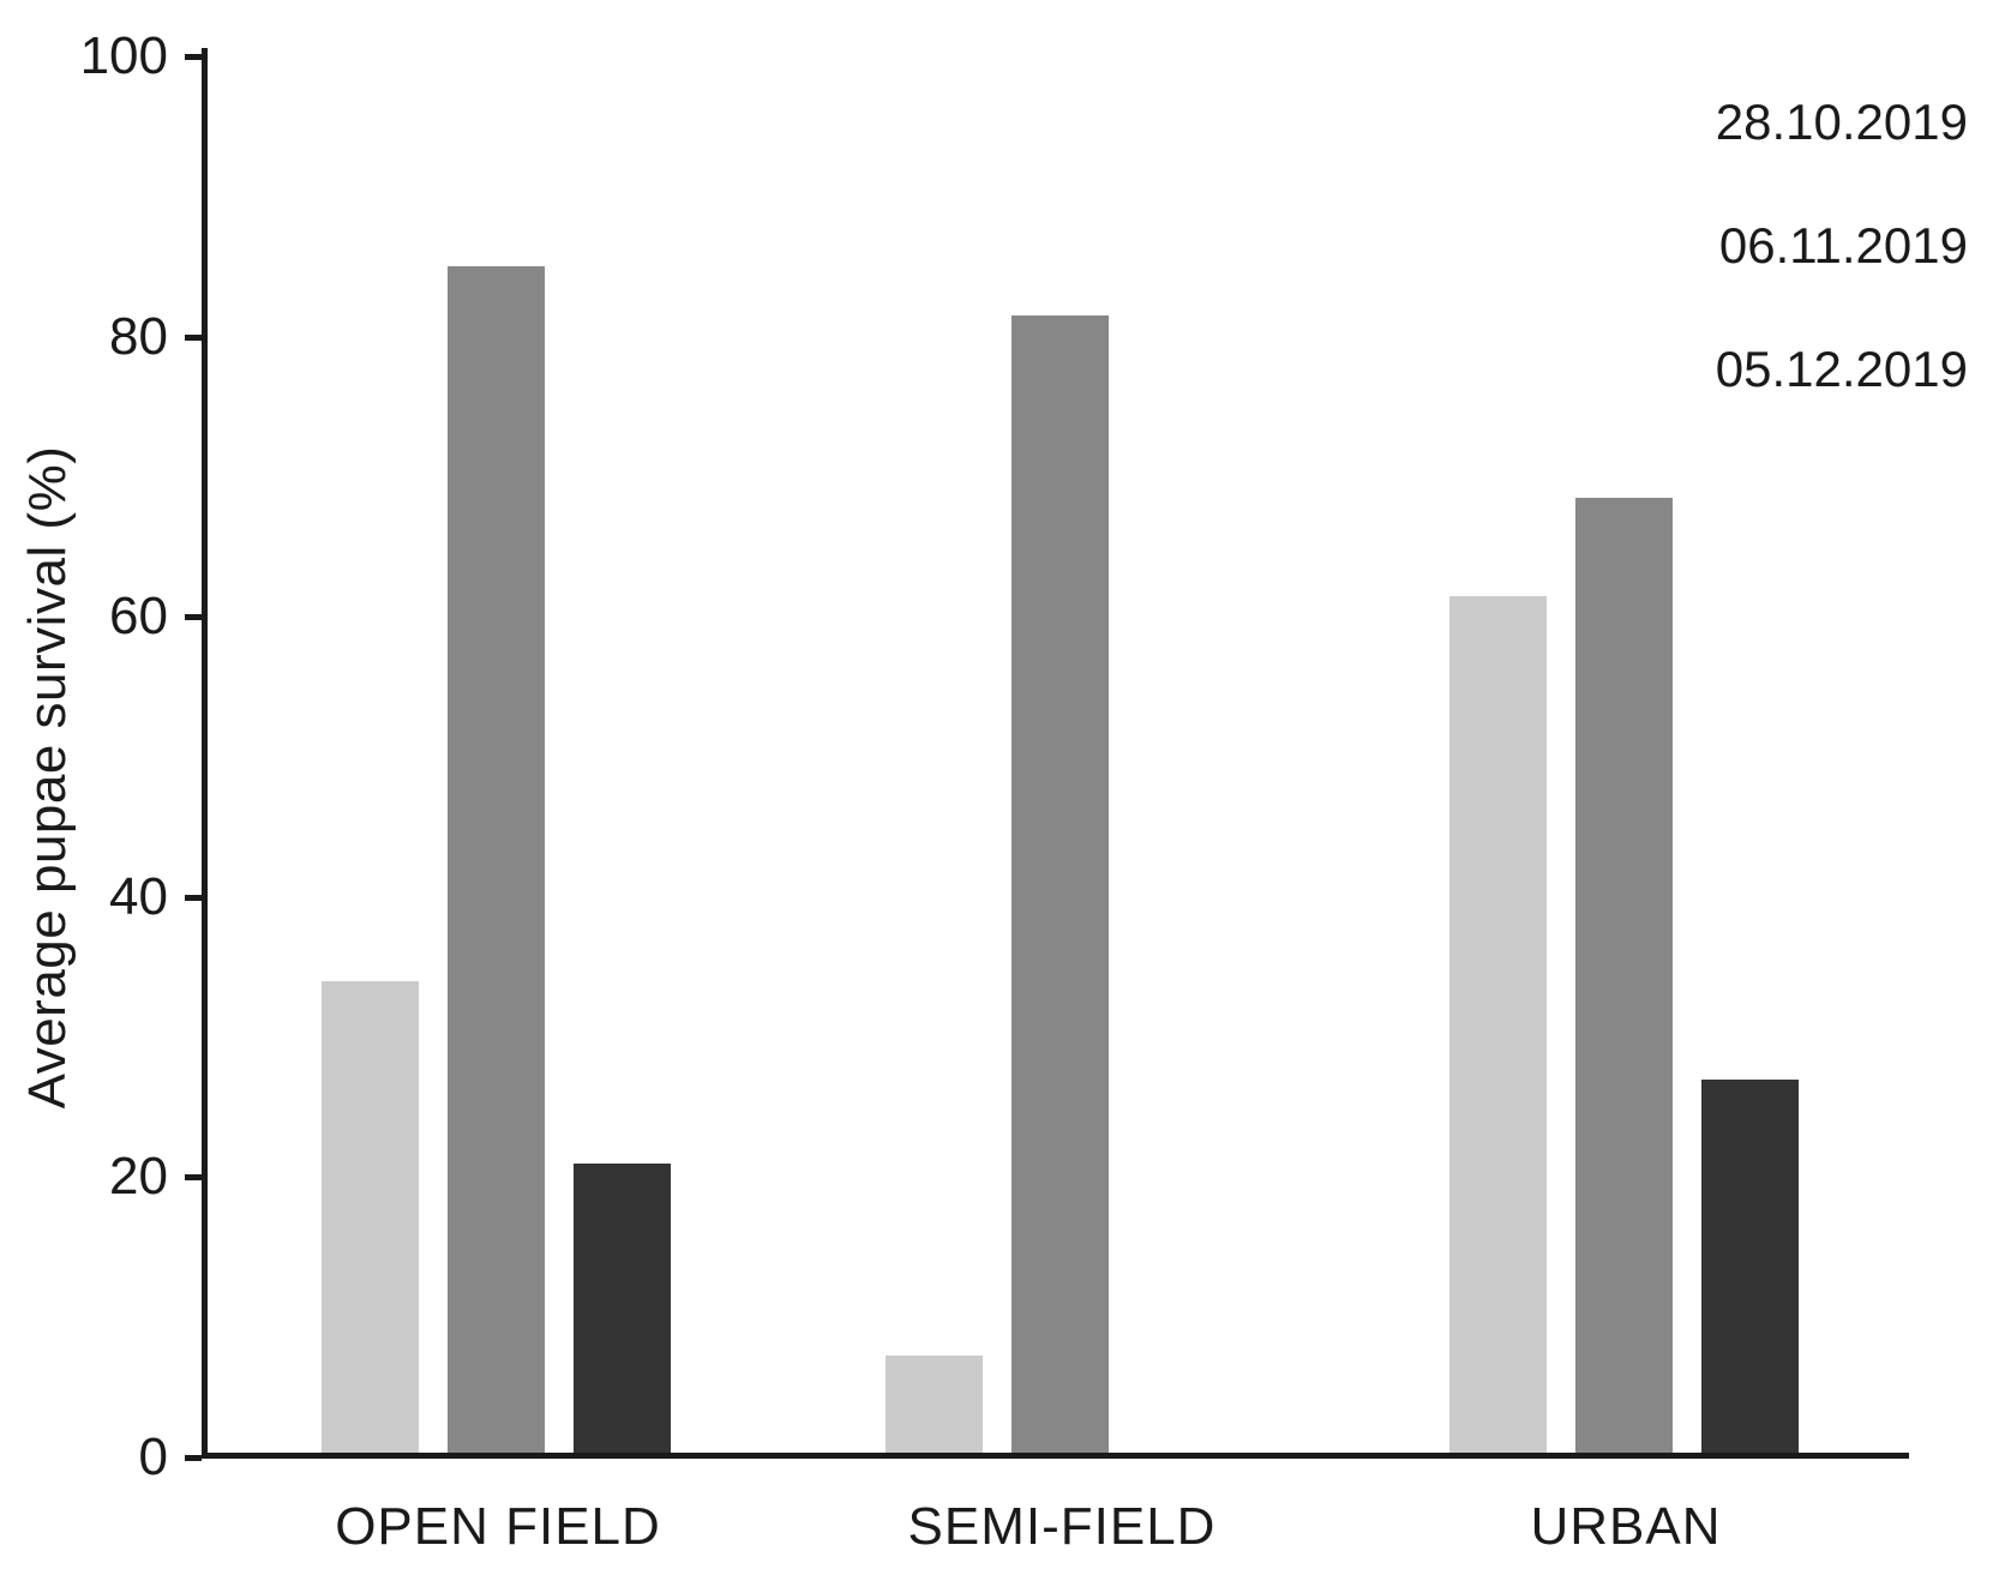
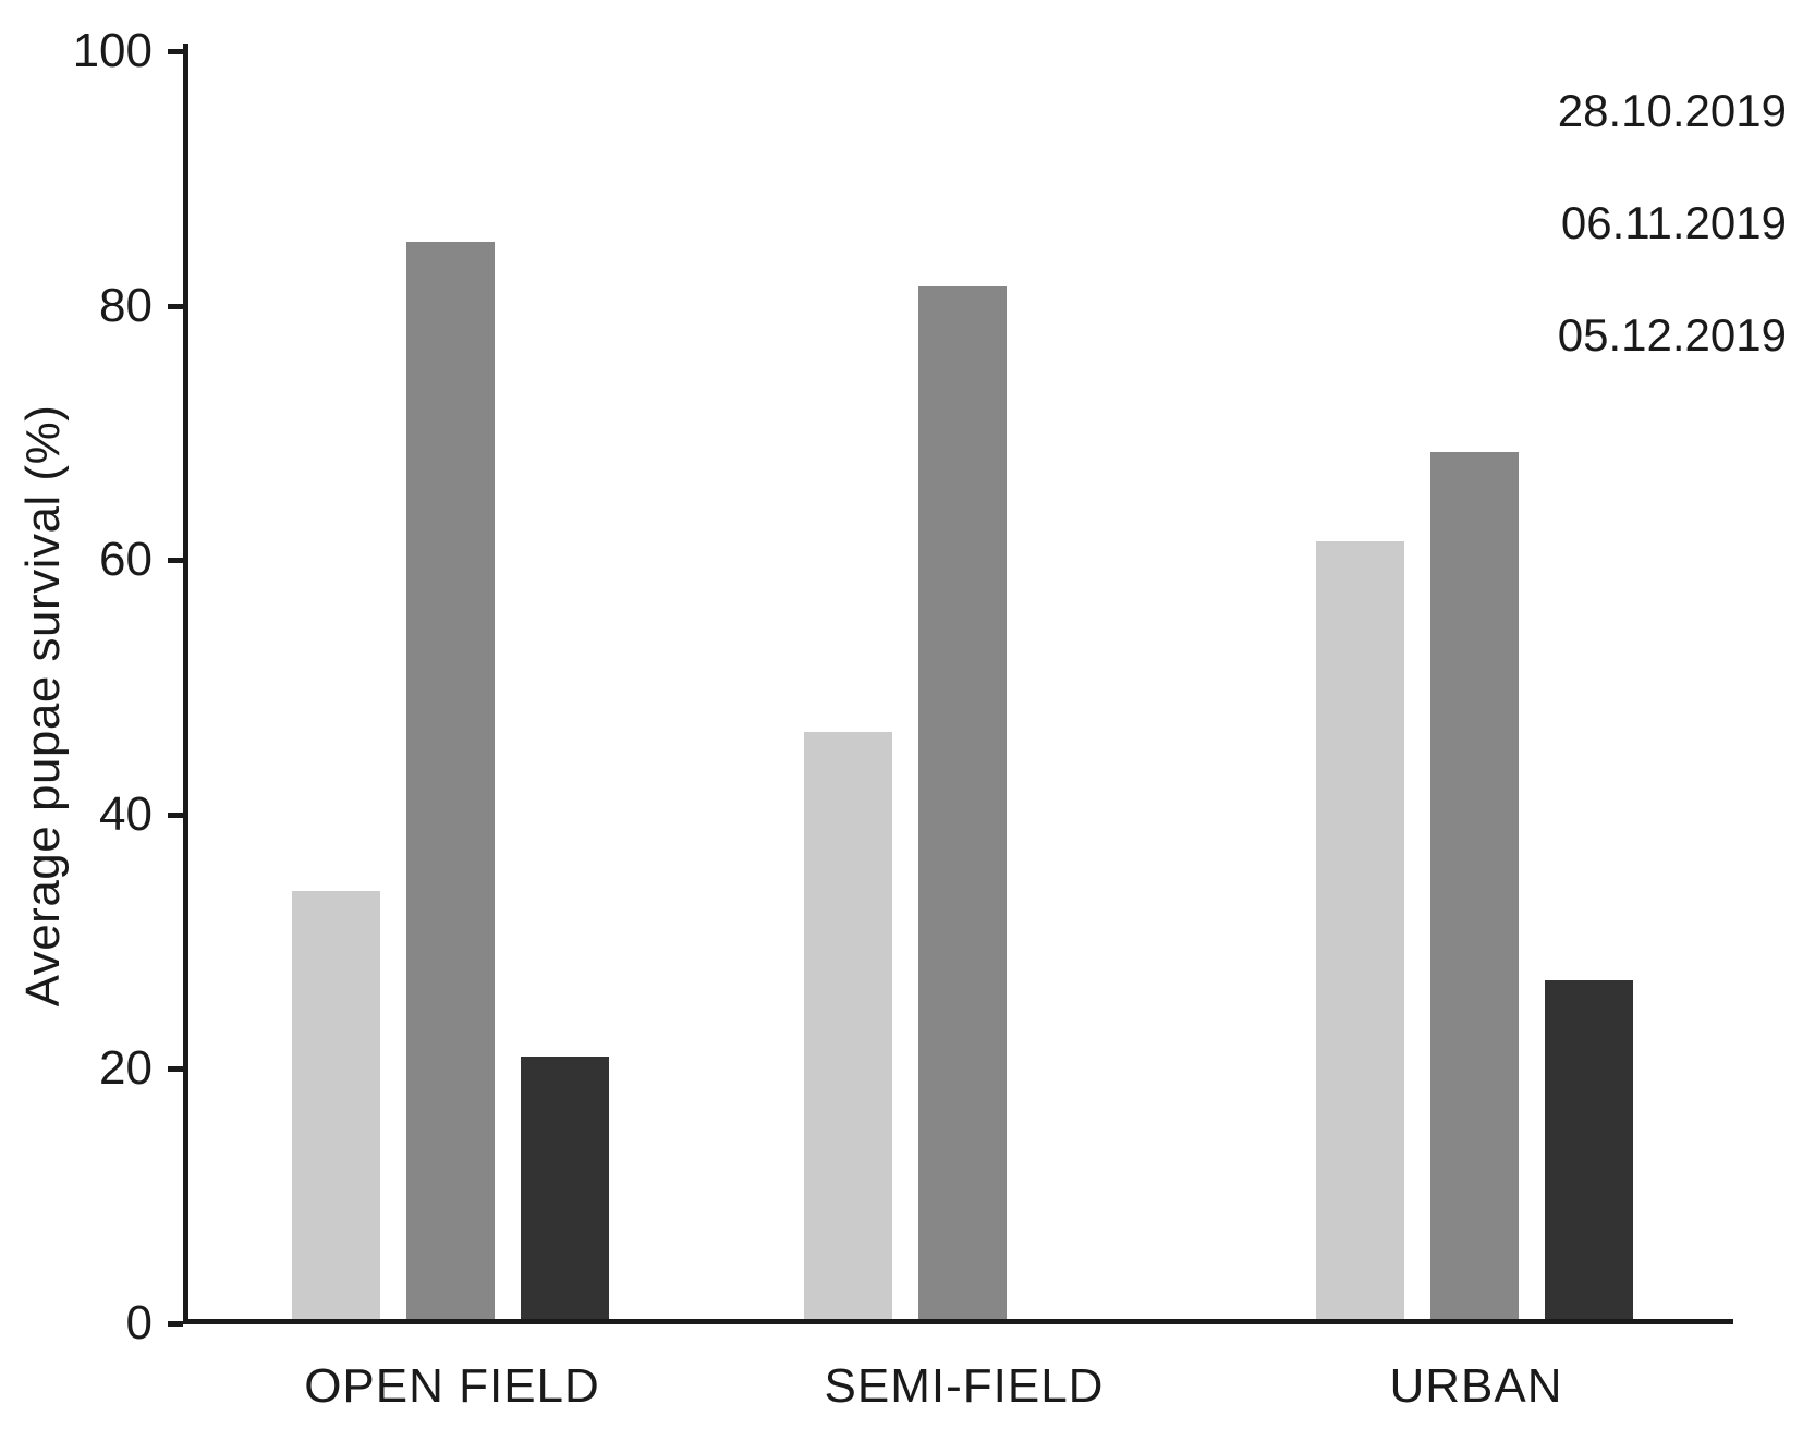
28.10.2019/SEMI-FIELD: 7.3 -> 46.5
